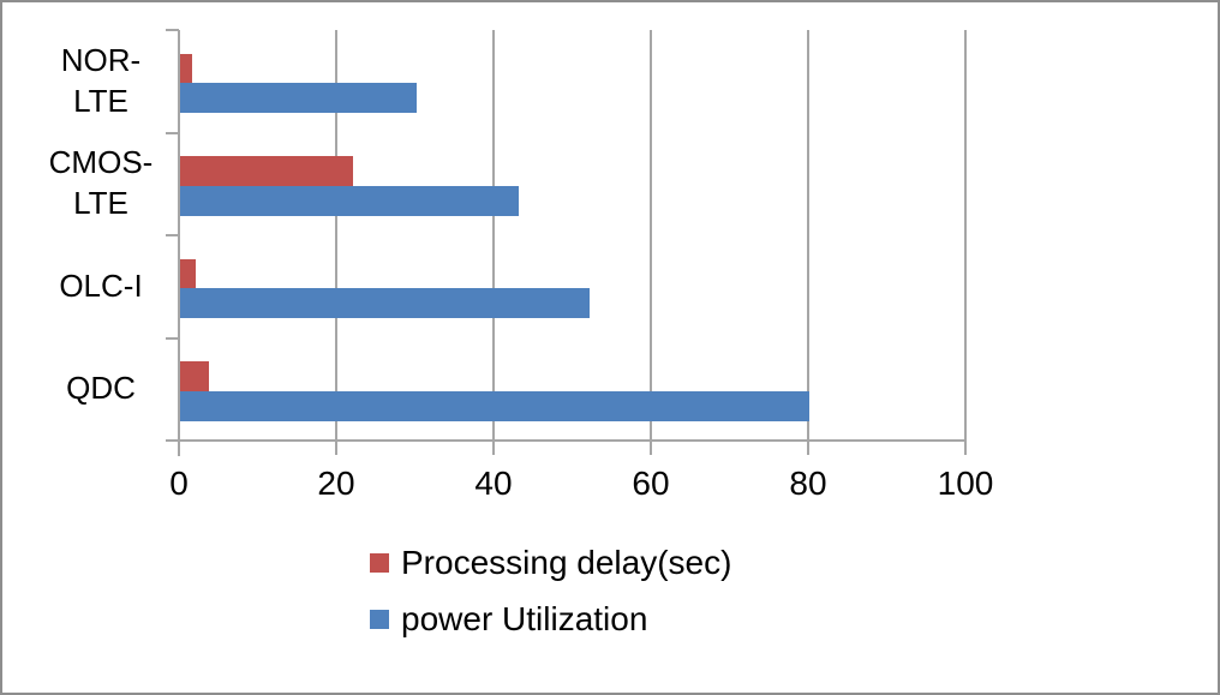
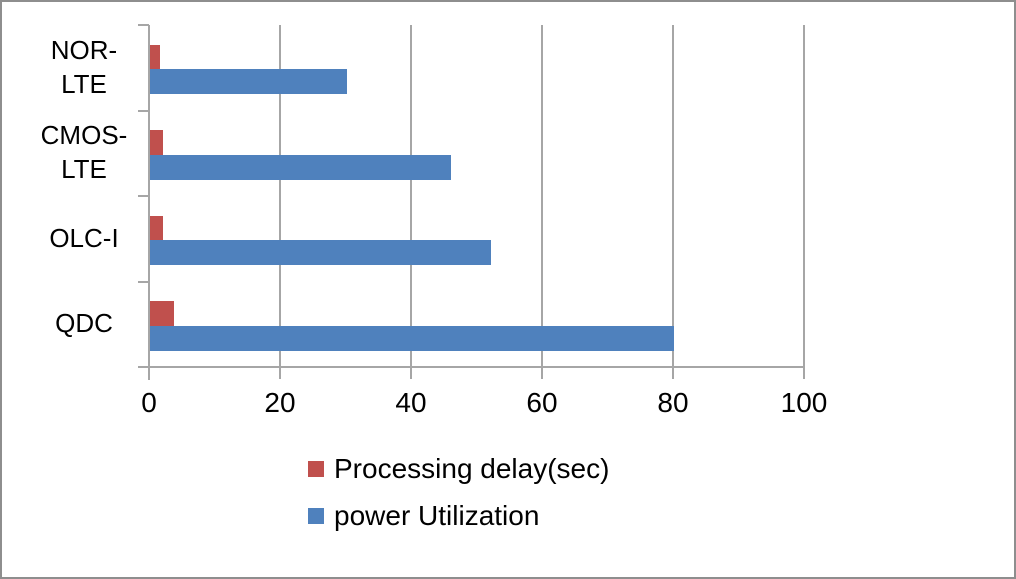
Processing delay(sec)/CMOS-LTE: 22 -> 2
power Utilization/CMOS-LTE: 43 -> 46
